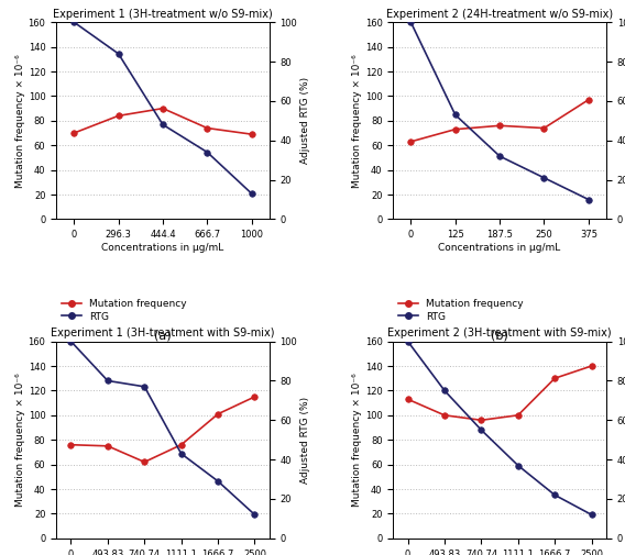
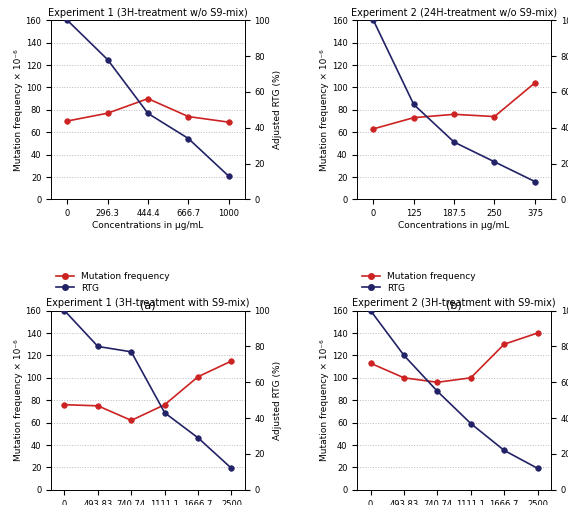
Experiment 1 (3H-treatment w/o S9-mix)/Mutation frequency/296.3: 84 -> 77
Experiment 1 (3H-treatment w/o S9-mix)/RTG/296.3: 84 -> 78
Experiment 2 (24H-treatment w/o S9-mix)/Mutation frequency/375: 97 -> 104
